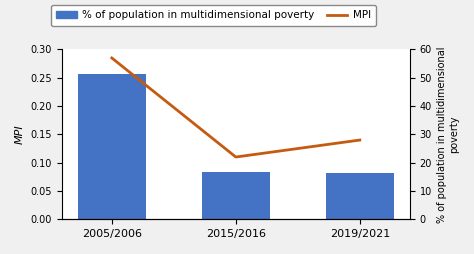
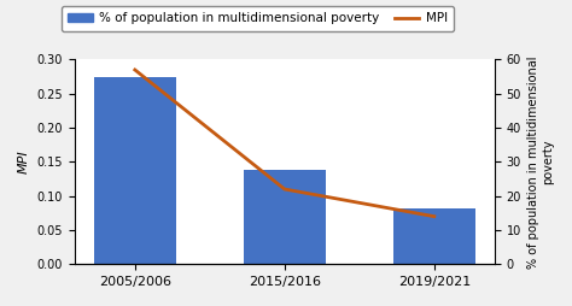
% of population in multidimensional poverty/2005/2006: 0.256 -> 0.275
% of population in multidimensional poverty/2015/2016: 0.084 -> 0.138
MPI/2019/2021: 28 -> 14
